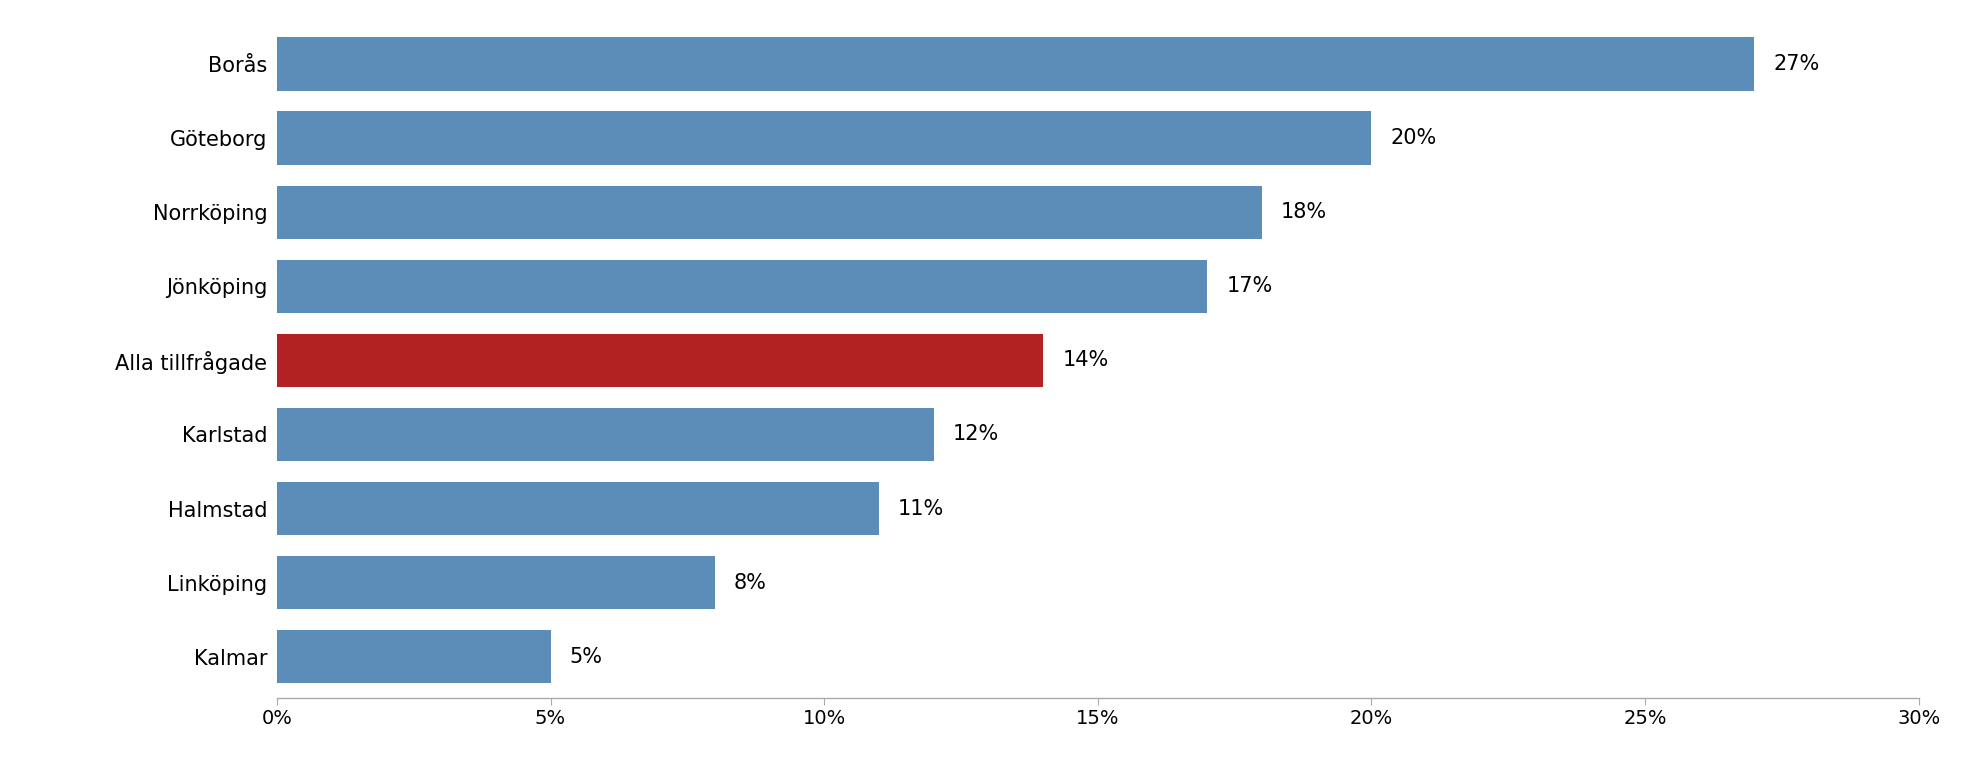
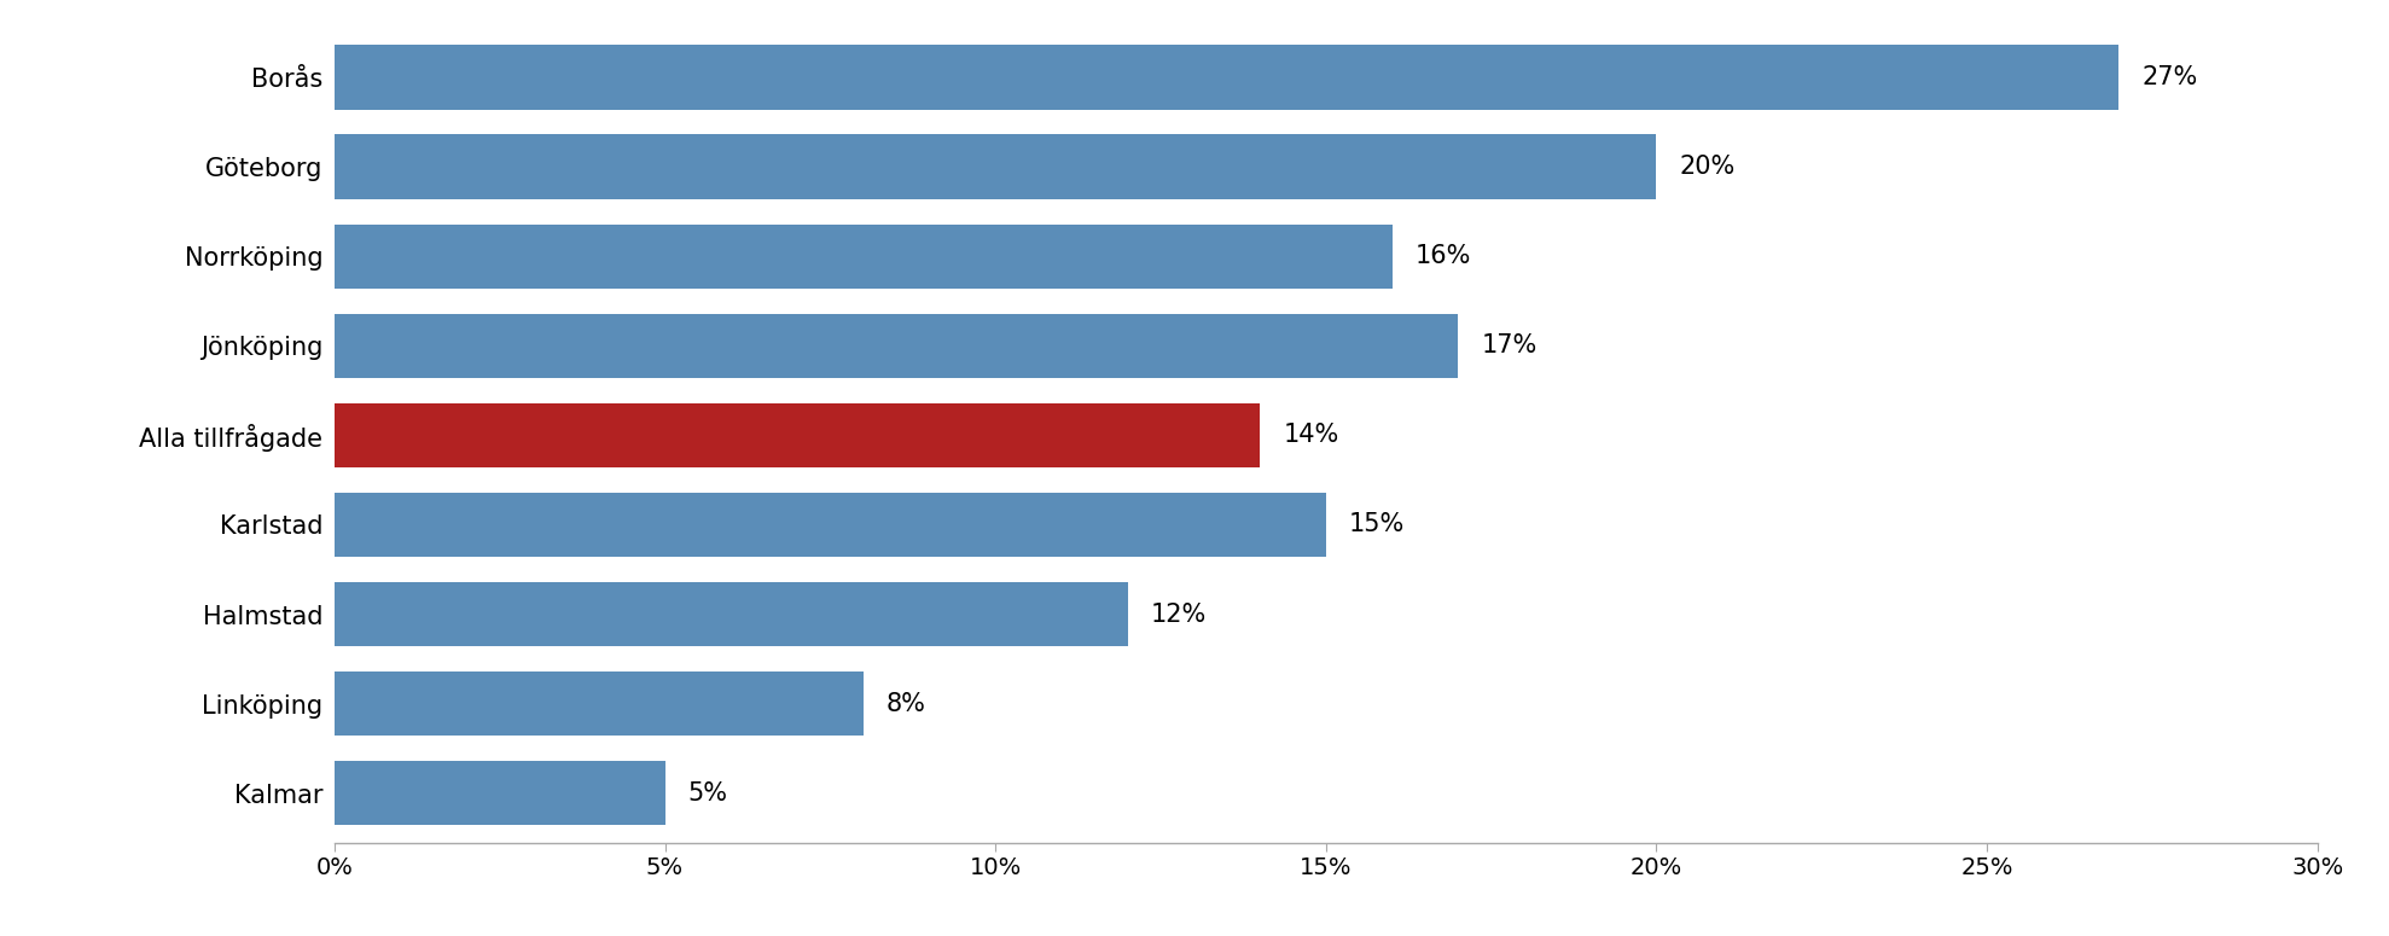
Norrköping: 18% -> 16%
Karlstad: 12% -> 15%
Halmstad: 11% -> 12%
